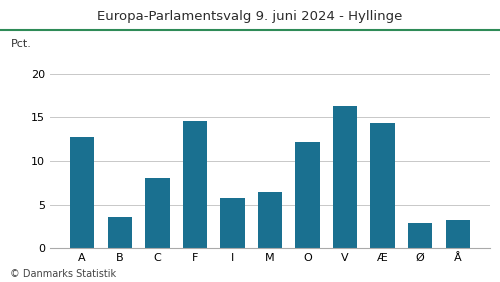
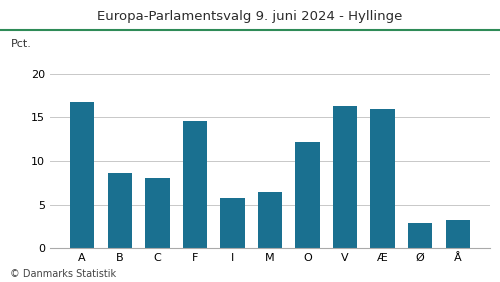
A: 12.7 -> 16.8
B: 3.6 -> 8.6
Æ: 14.4 -> 16.0
